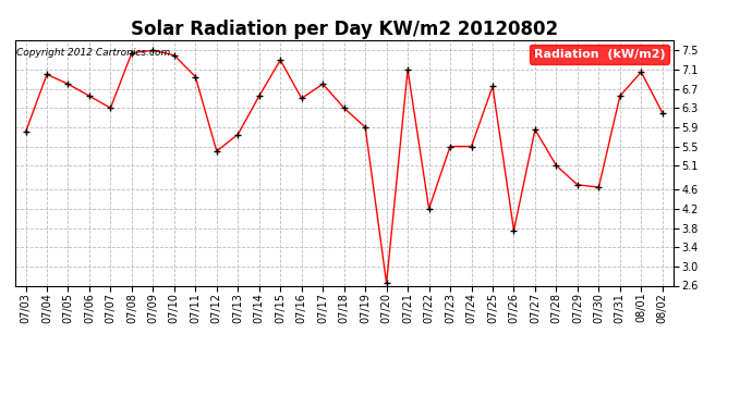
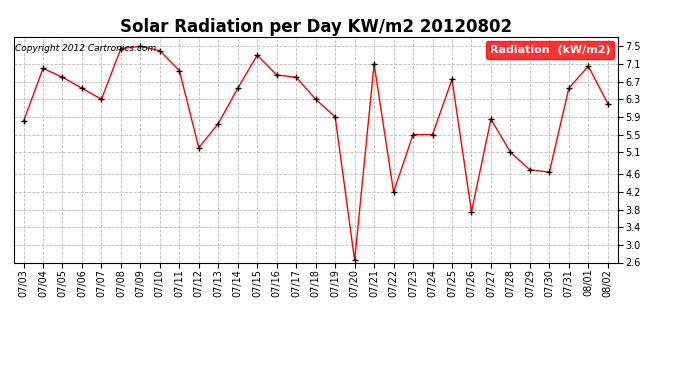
07/12: 5.40 -> 5.20
07/16: 6.50 -> 6.85
